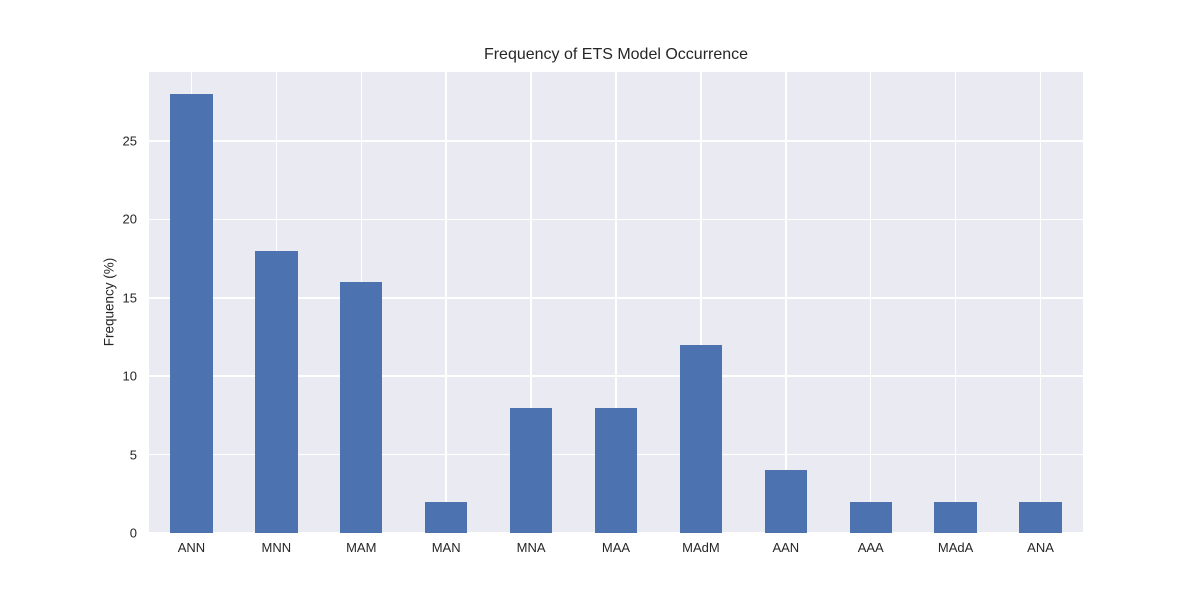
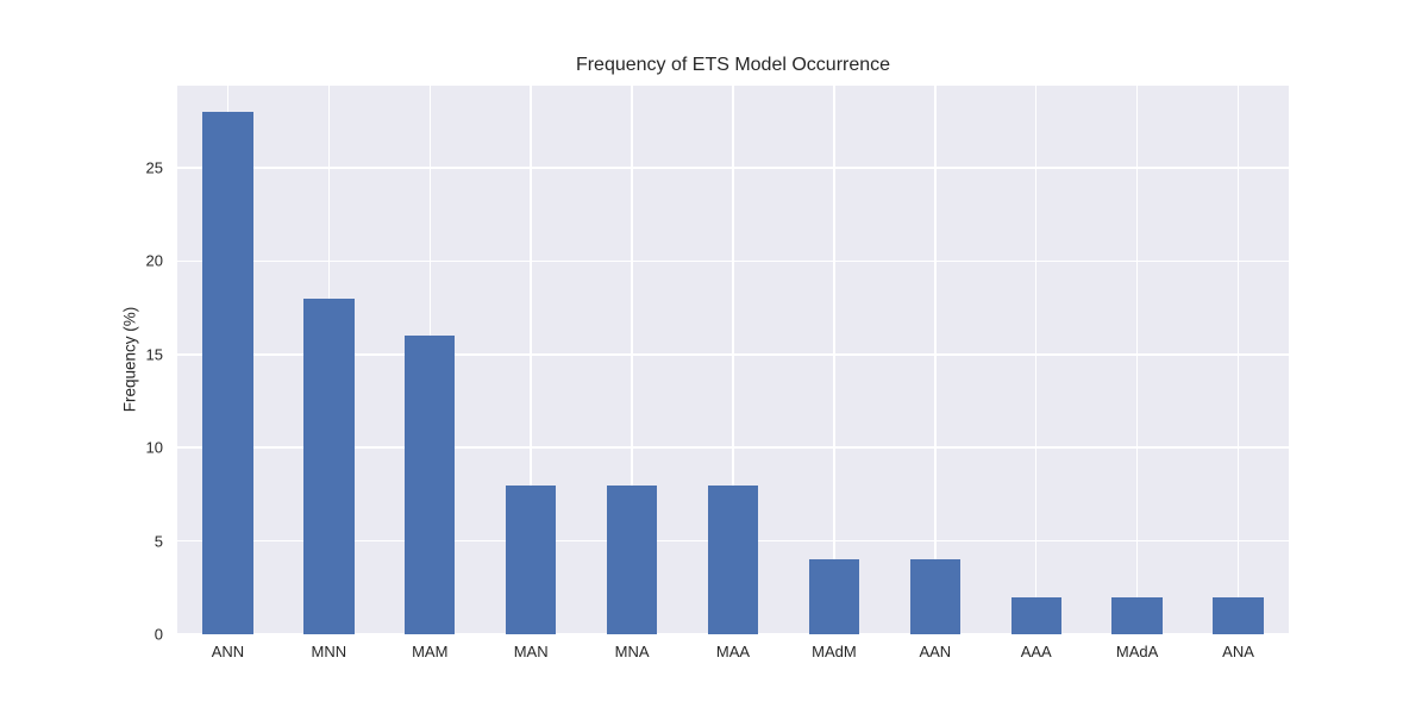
MAN: 2 -> 8
MAdM: 12 -> 4
